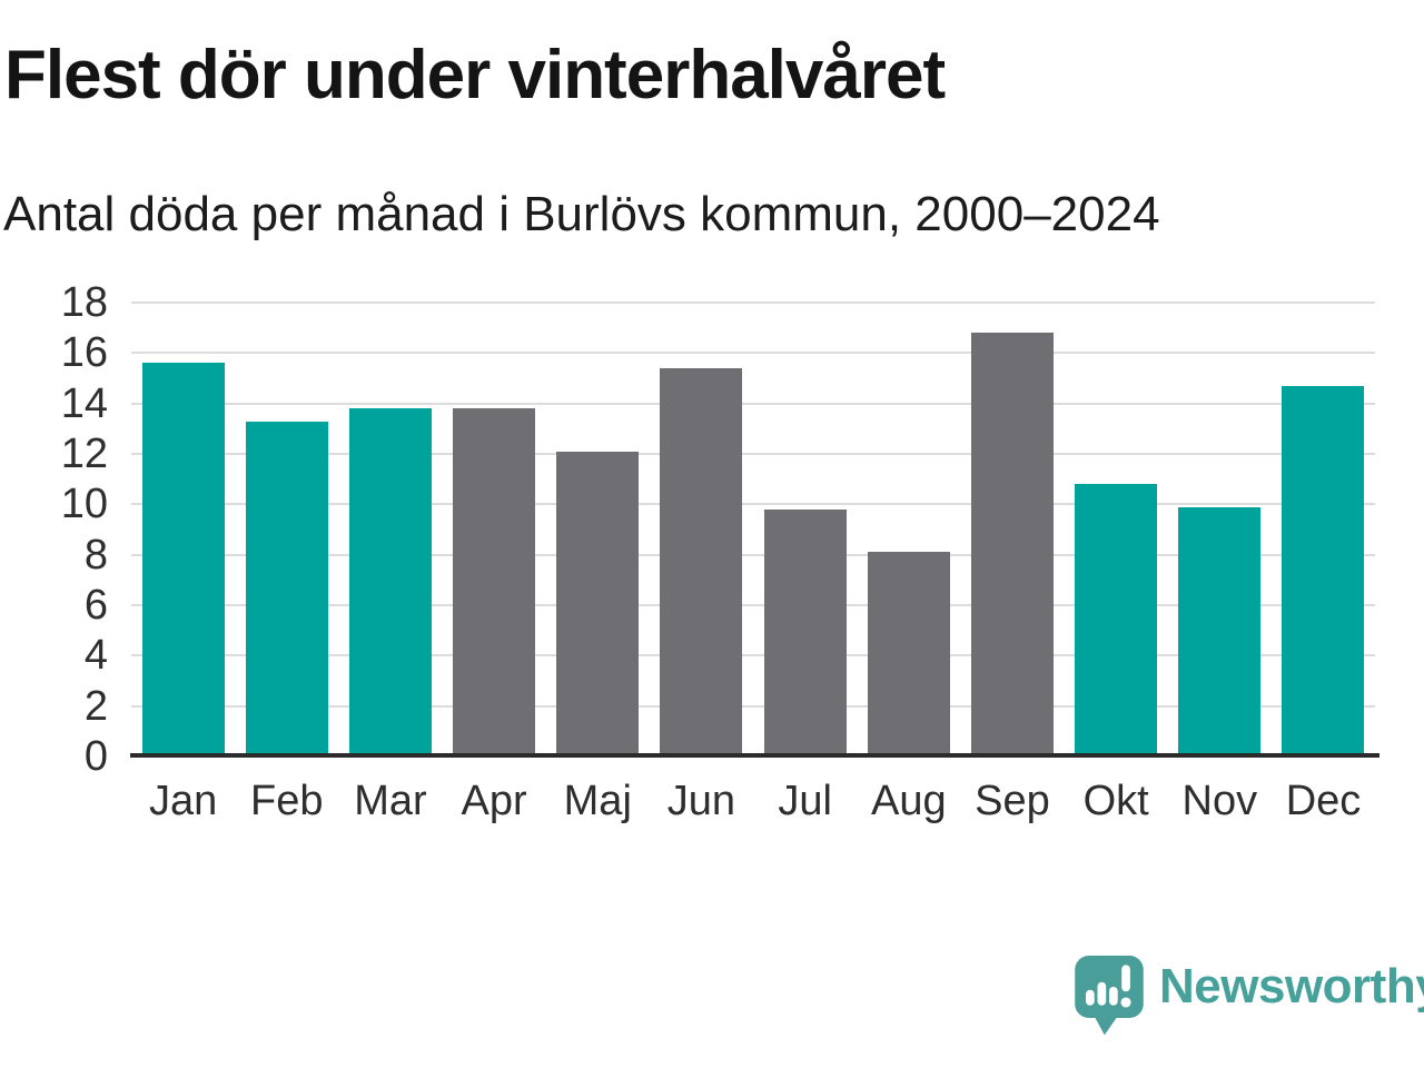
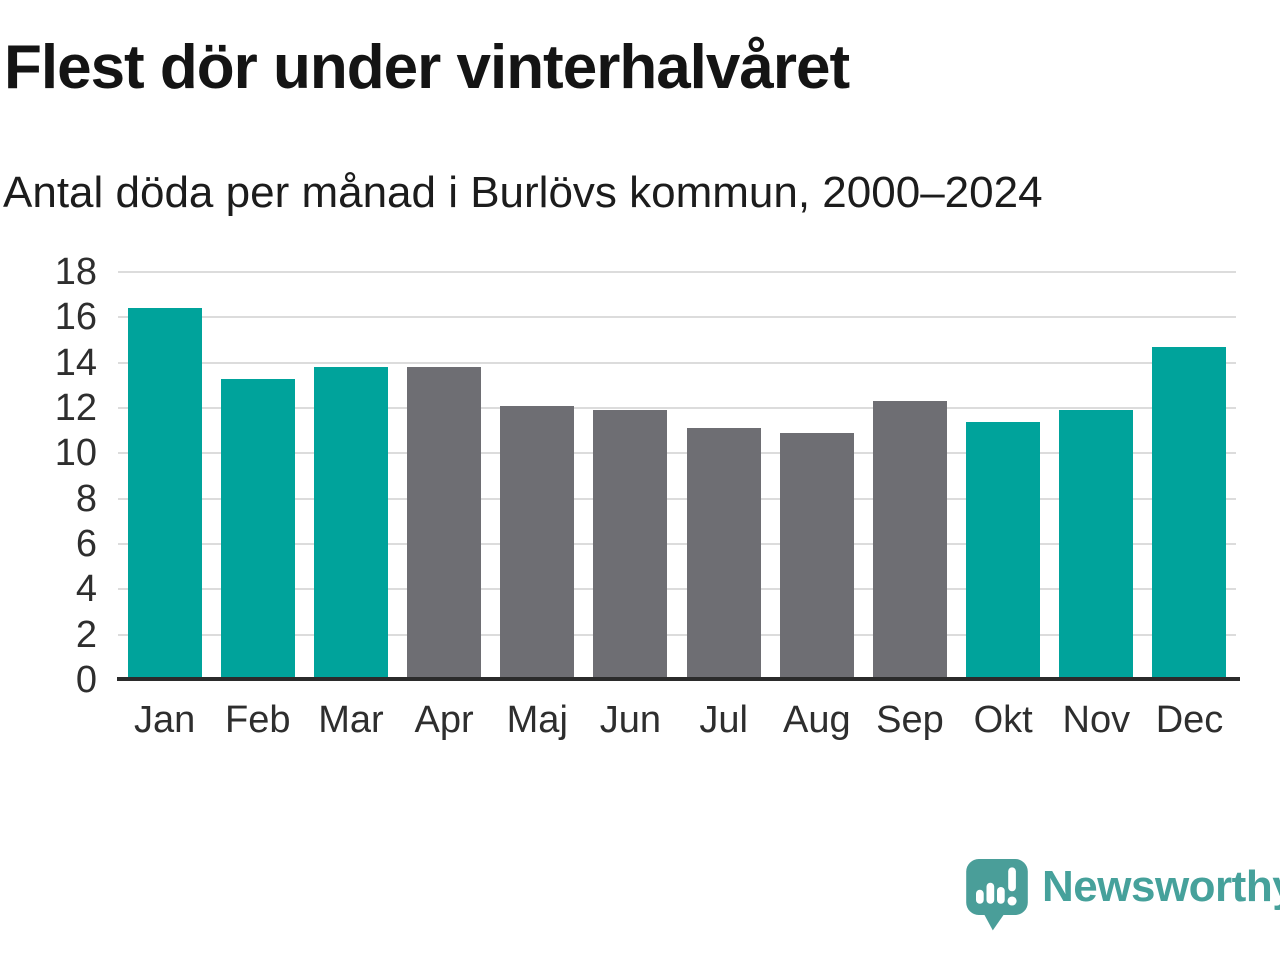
Jan: 15.6 -> 16.4
Jun: 15.4 -> 11.9
Jul: 9.8 -> 11.1
Aug: 8.1 -> 10.9
Sep: 16.8 -> 12.3
Okt: 10.8 -> 11.4
Nov: 9.9 -> 11.9
